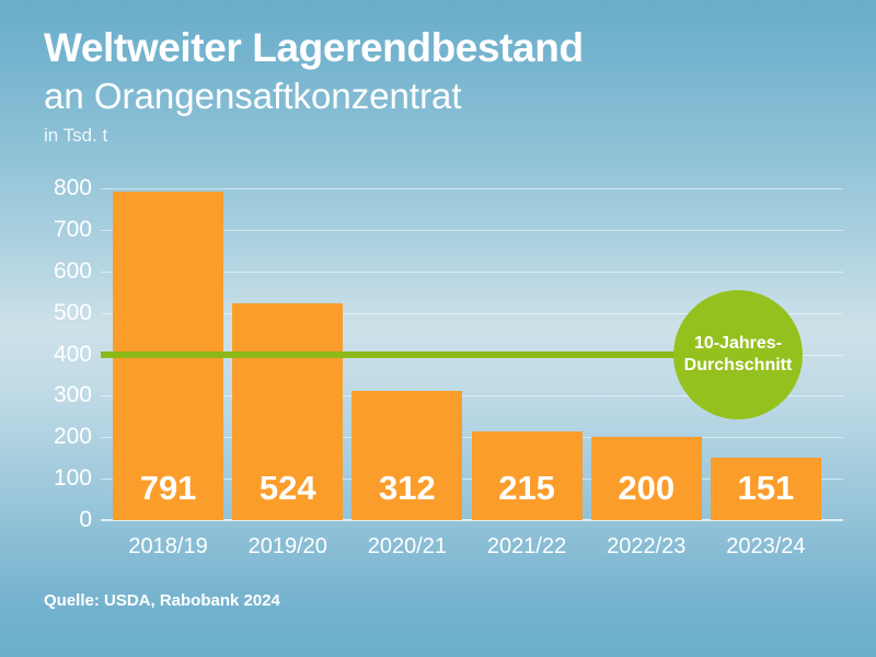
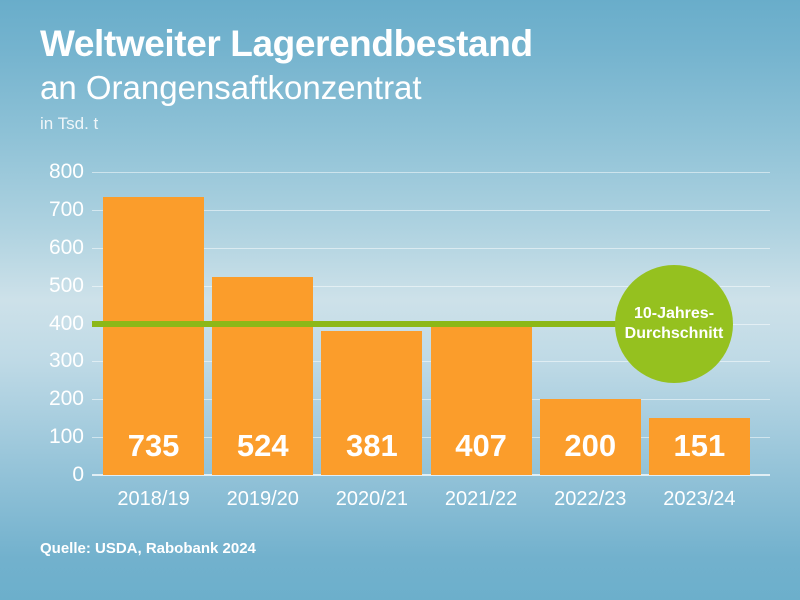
2018/19: 791 -> 735
2020/21: 312 -> 381
2021/22: 215 -> 407
